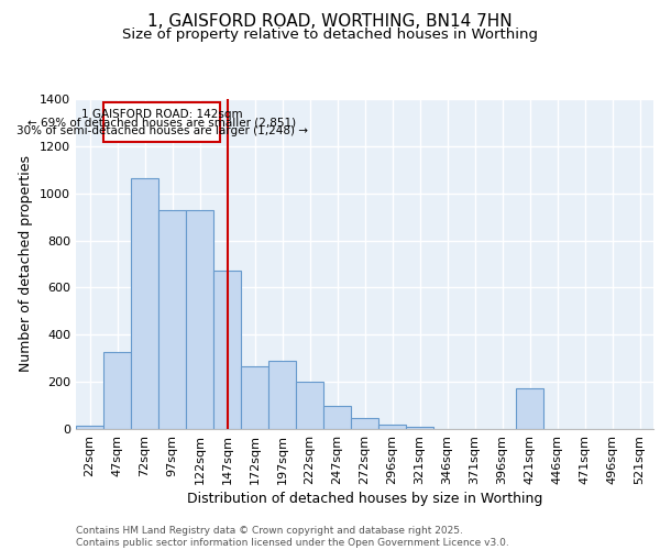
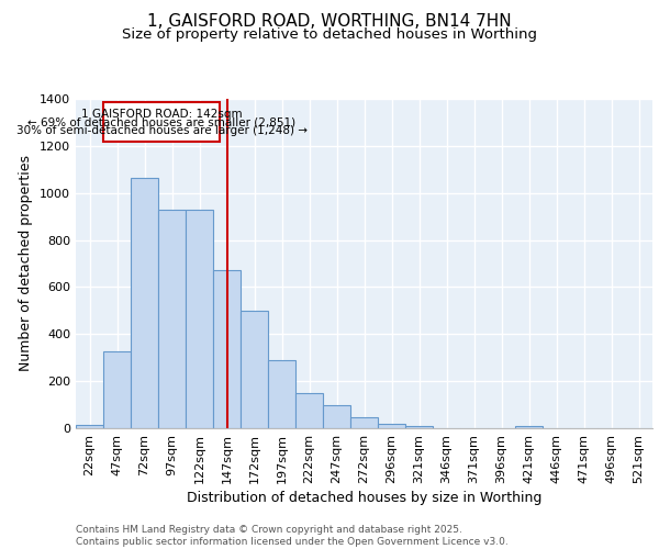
172sqm: 265 -> 500
222sqm: 200 -> 150
421sqm: 175 -> 10
